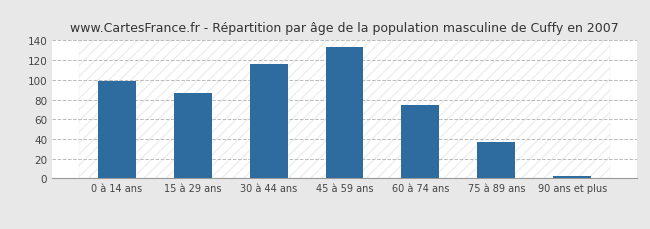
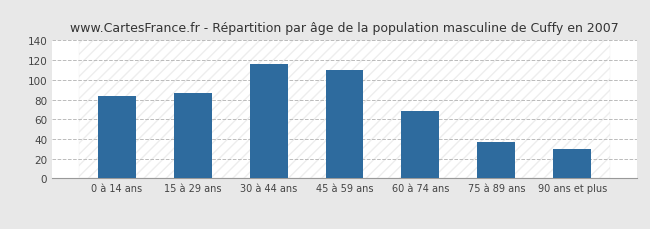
0 à 14 ans: 99 -> 84
45 à 59 ans: 133 -> 110
60 à 74 ans: 74 -> 68
90 ans et plus: 2 -> 30
